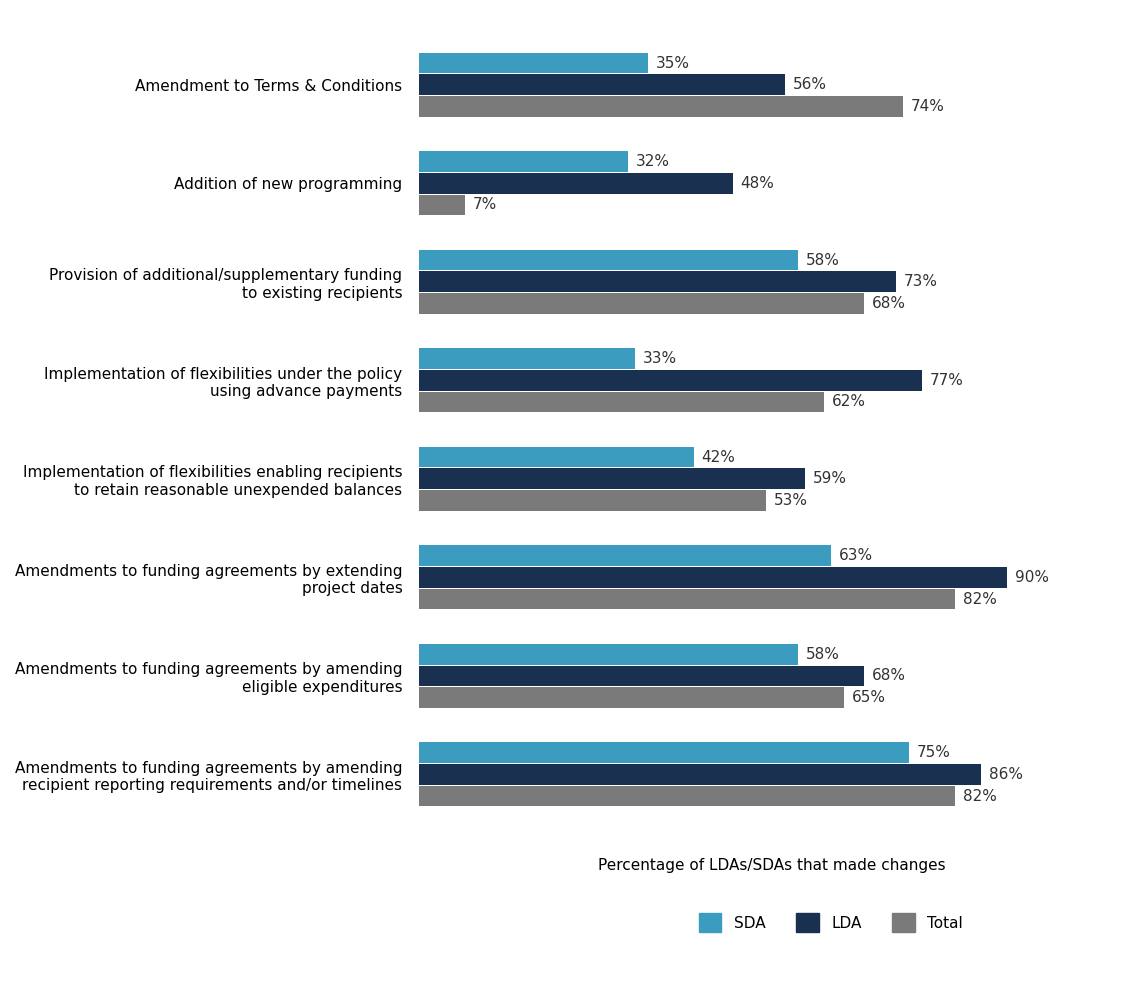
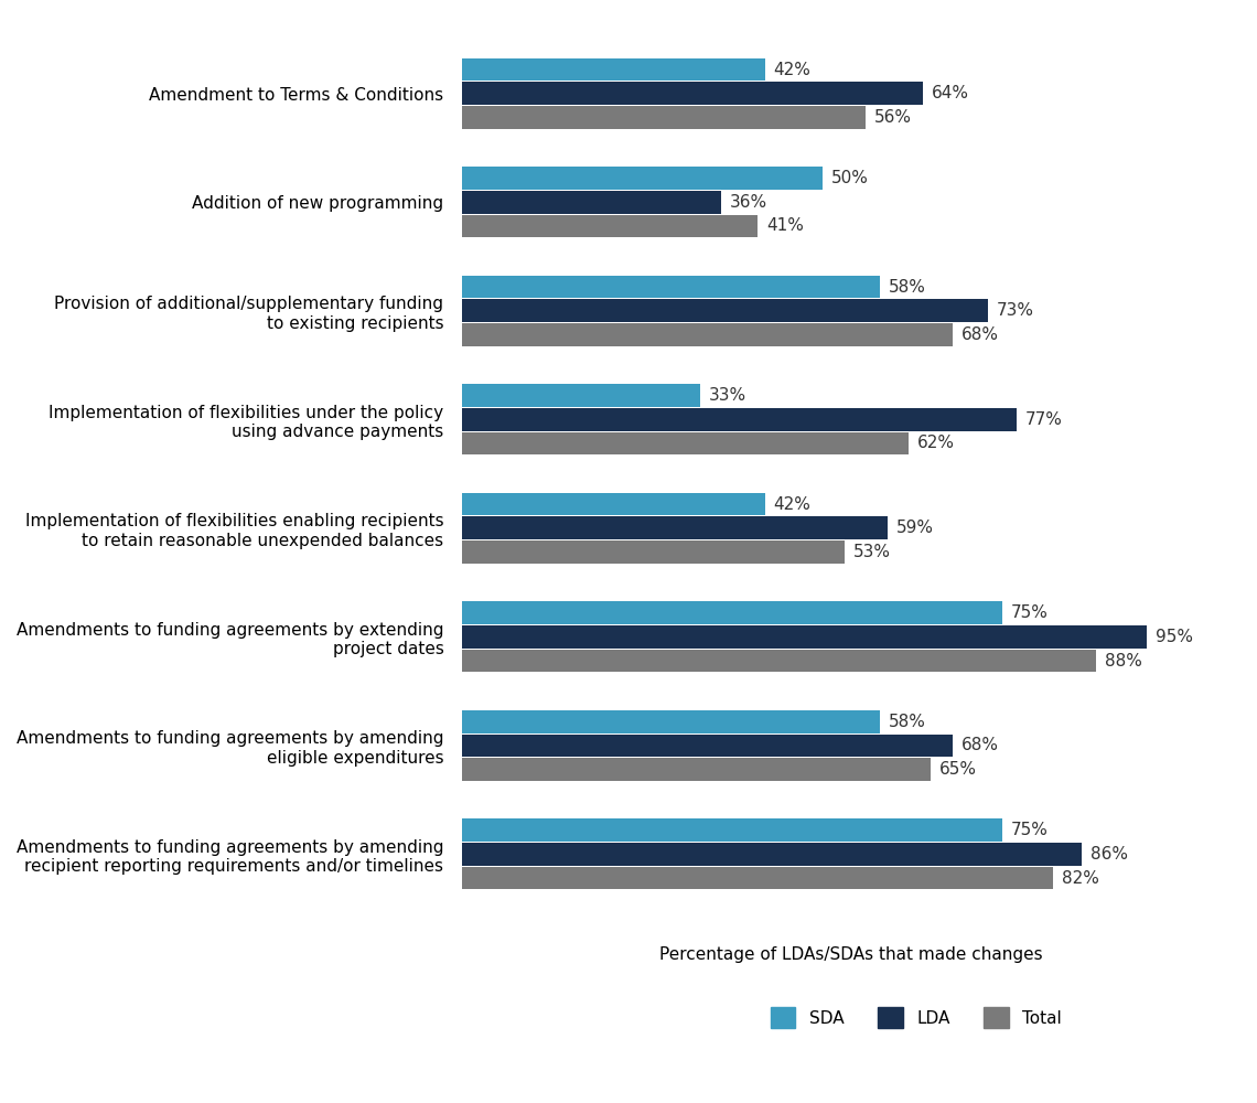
SDA/Amendment to Terms & Conditions: 35% -> 42%
LDA/Amendment to Terms & Conditions: 56% -> 64%
Total/Amendment to Terms & Conditions: 74% -> 56%
SDA/Addition of new programming: 32% -> 50%
LDA/Addition of new programming: 48% -> 36%
Total/Addition of new programming: 7% -> 41%
SDA/Amendments to funding agreements by extending project dates: 63% -> 75%
LDA/Amendments to funding agreements by extending project dates: 90% -> 95%
Total/Amendments to funding agreements by extending project dates: 82% -> 88%
